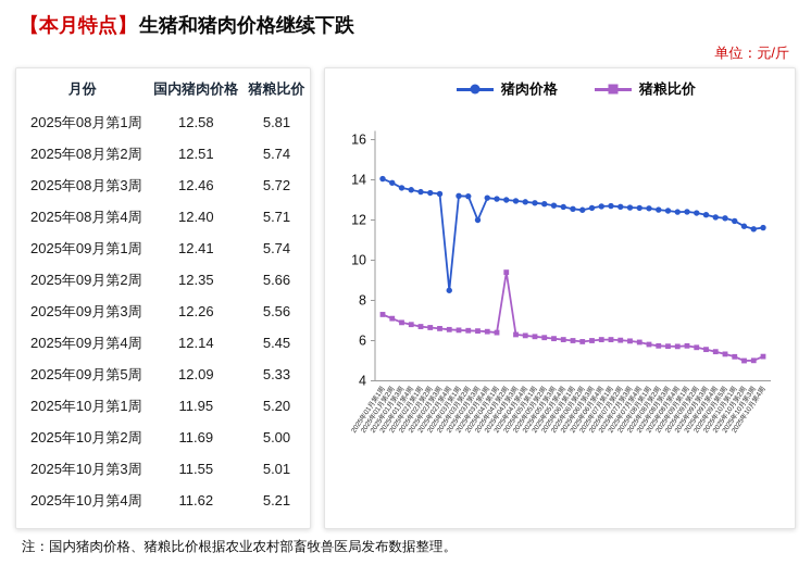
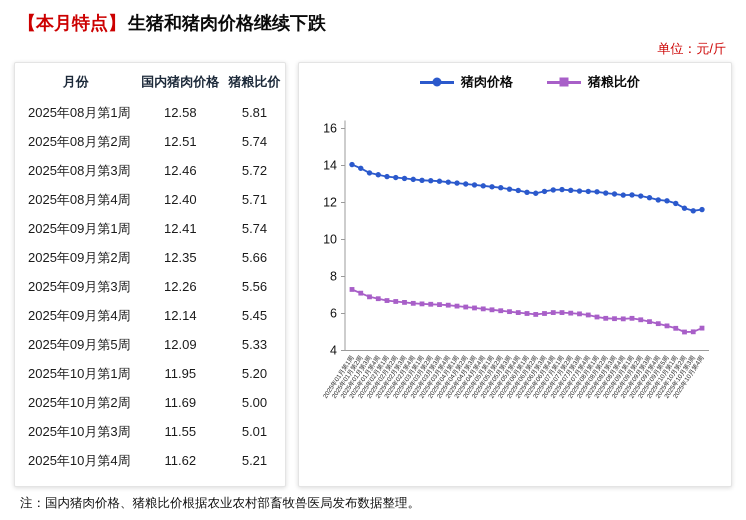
猪肉价格/2025年02月第4周: 8.5 -> 13.2
猪肉价格/2025年03月第3周: 12.0 -> 13.2
猪粮比价/2025年04月第2周: 9.4 -> 6.3
